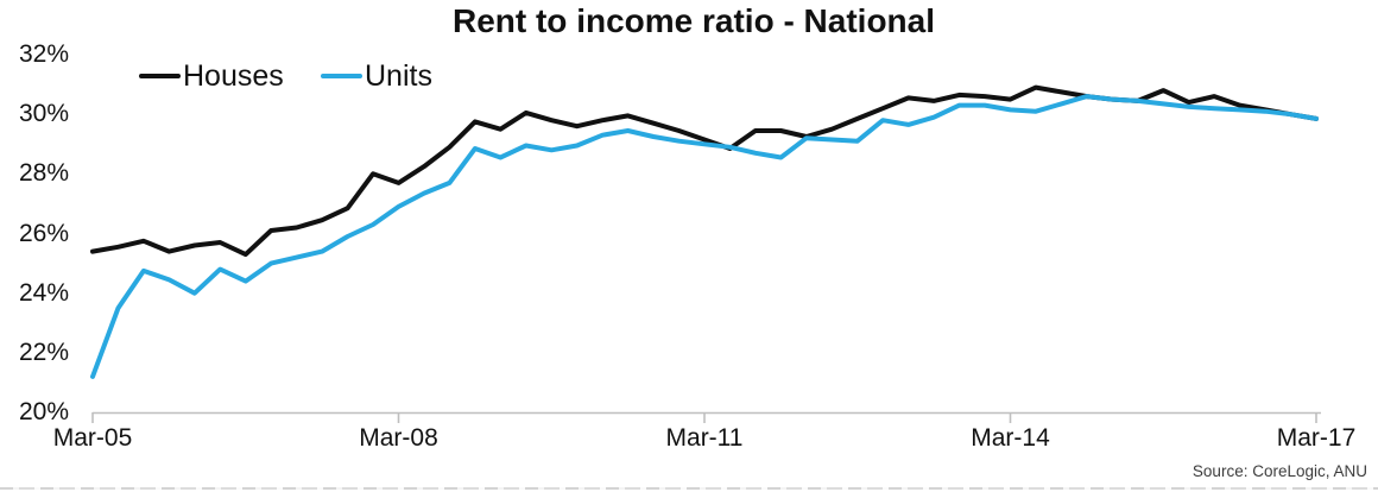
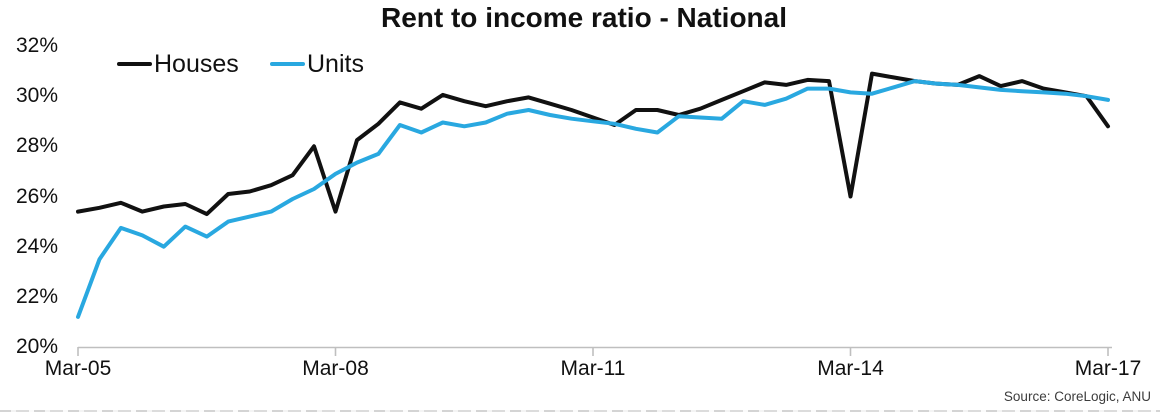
Houses/Mar-08: 27.7% -> 25.4%
Houses/Mar-14: 30.5% -> 26.0%
Houses/Mar-17: 29.9% -> 28.8%
